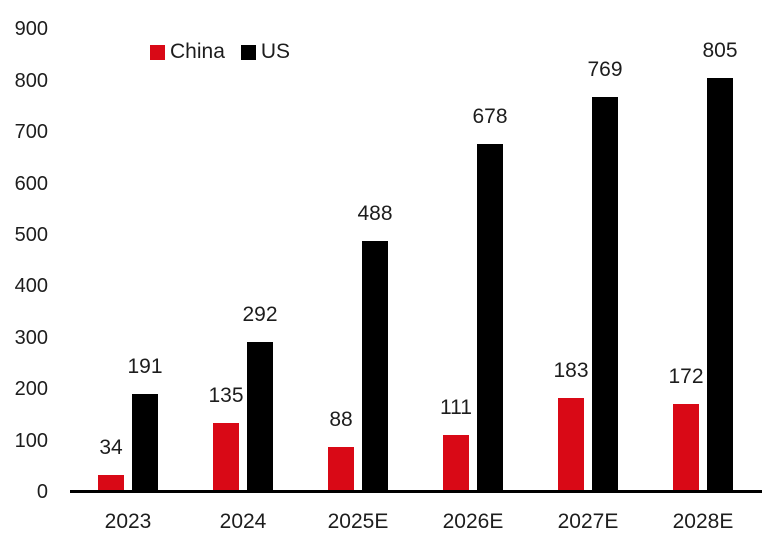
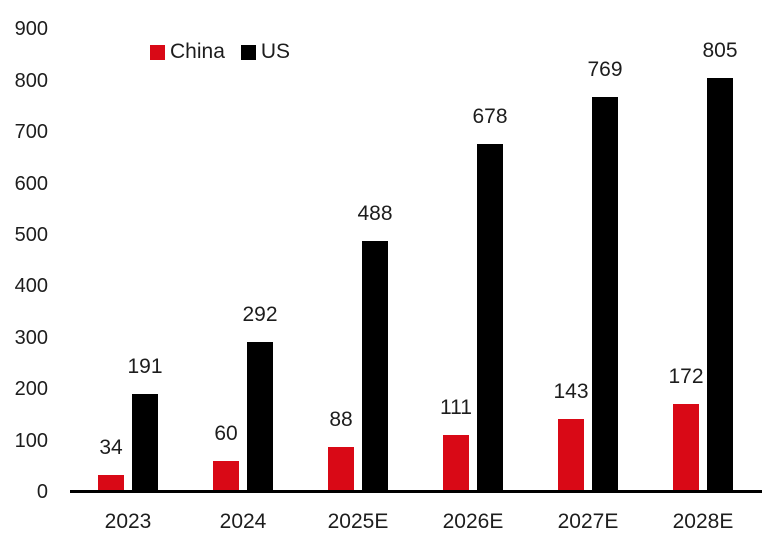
China/2024: 135 -> 60
China/2027E: 183 -> 143
